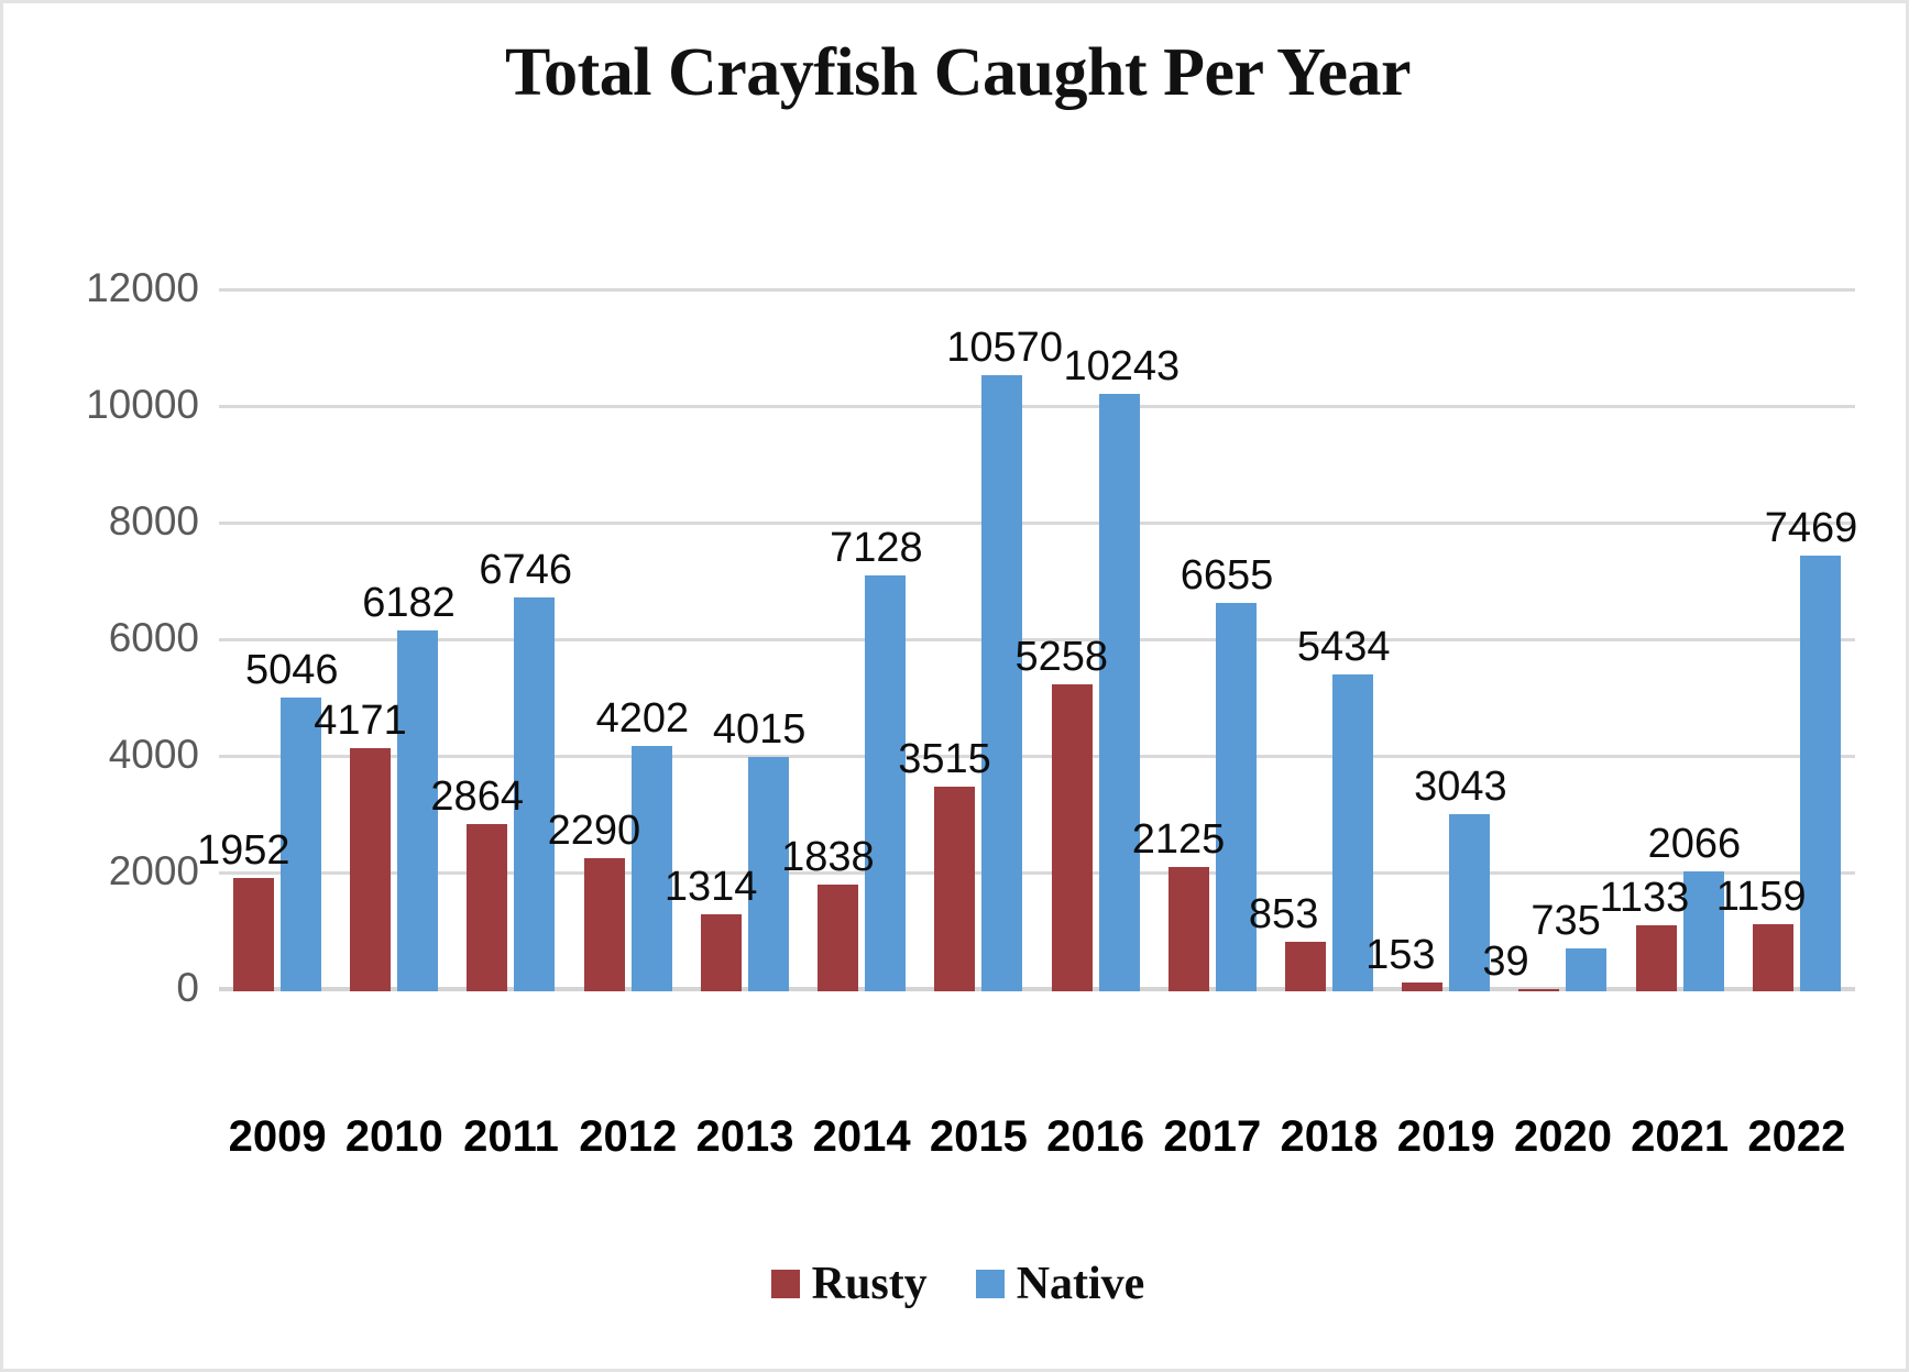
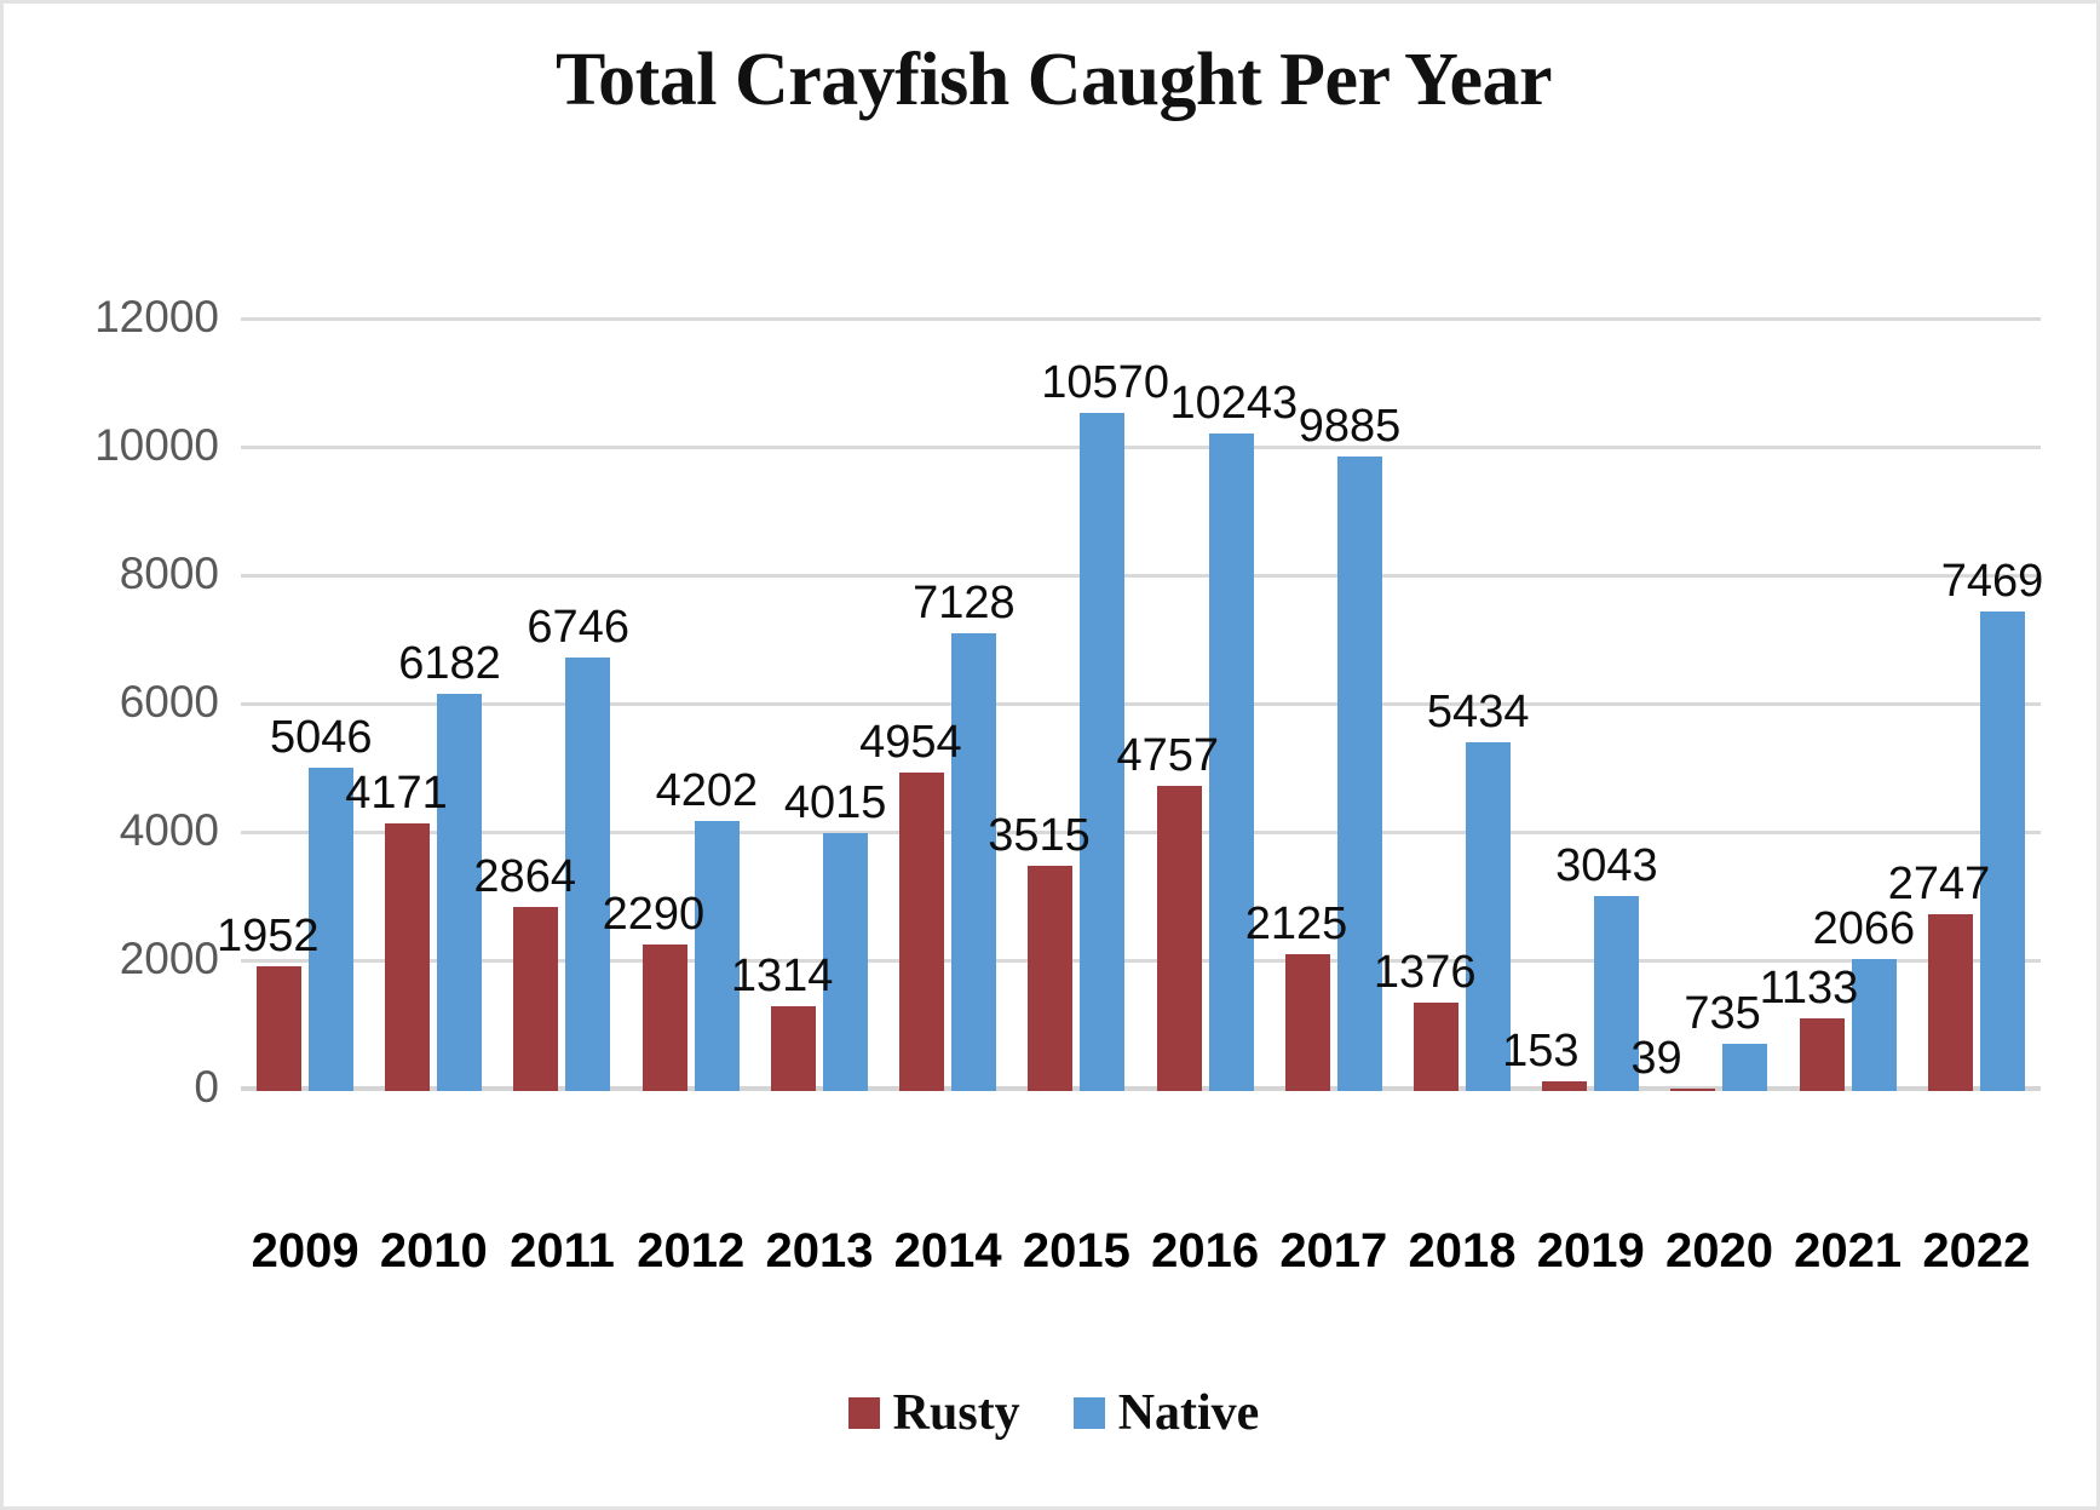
Rusty/2014: 1838 -> 4954
Rusty/2016: 5258 -> 4757
Native/2017: 6655 -> 9885
Rusty/2018: 853 -> 1376
Rusty/2022: 1159 -> 2747
